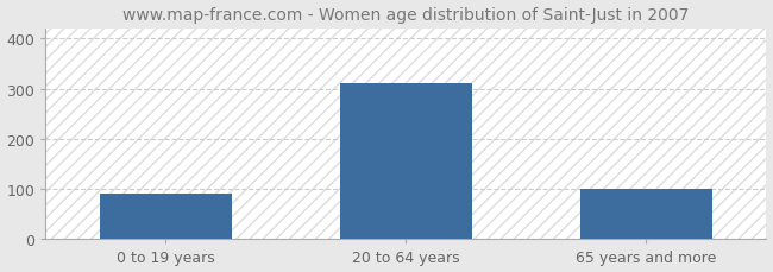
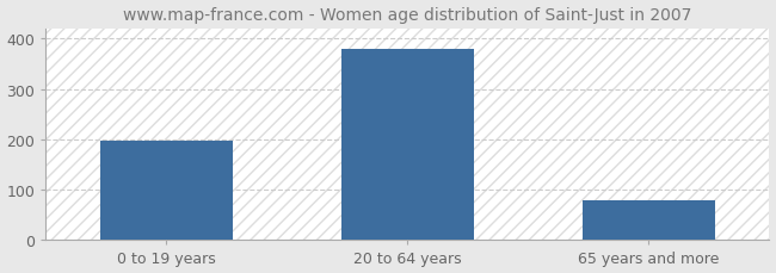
0 to 19 years: 90 -> 197
20 to 64 years: 310 -> 380
65 years and more: 100 -> 80
